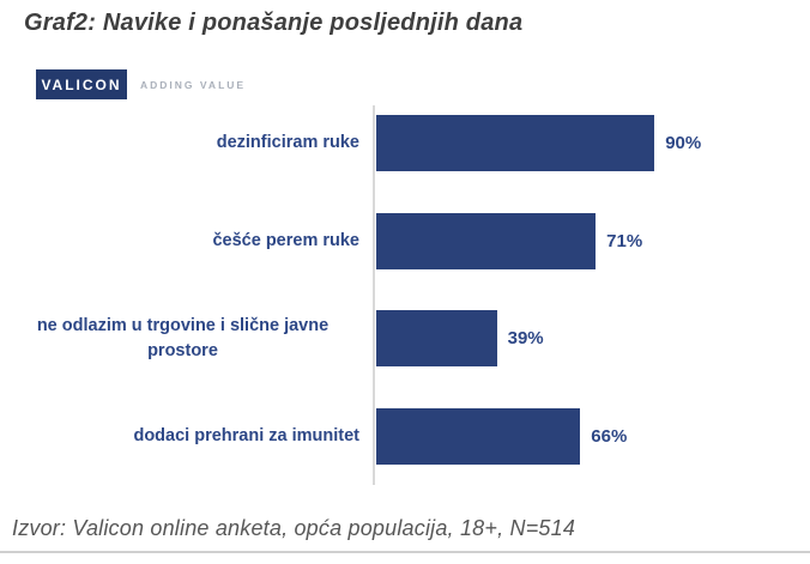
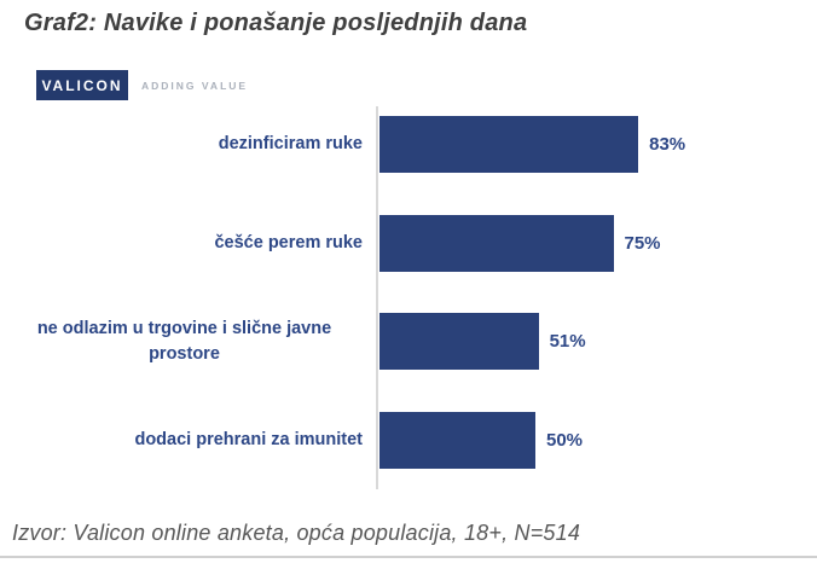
dezinficiram ruke: 90% -> 83%
češće perem ruke: 71% -> 75%
ne odlazim u trgovine i slične javne prostore: 39% -> 51%
dodaci prehrani za imunitet: 66% -> 50%
